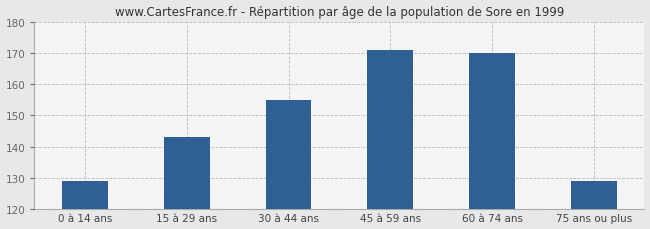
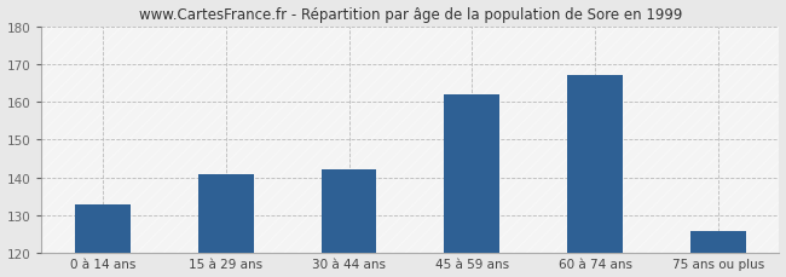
0 à 14 ans: 129 -> 133
15 à 29 ans: 143 -> 141
30 à 44 ans: 155 -> 142
45 à 59 ans: 171 -> 162
60 à 74 ans: 170 -> 167
75 ans ou plus: 129 -> 126
